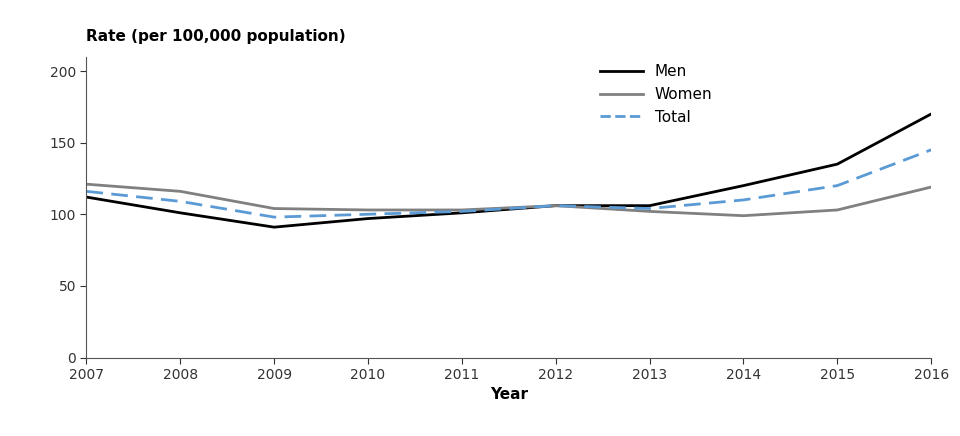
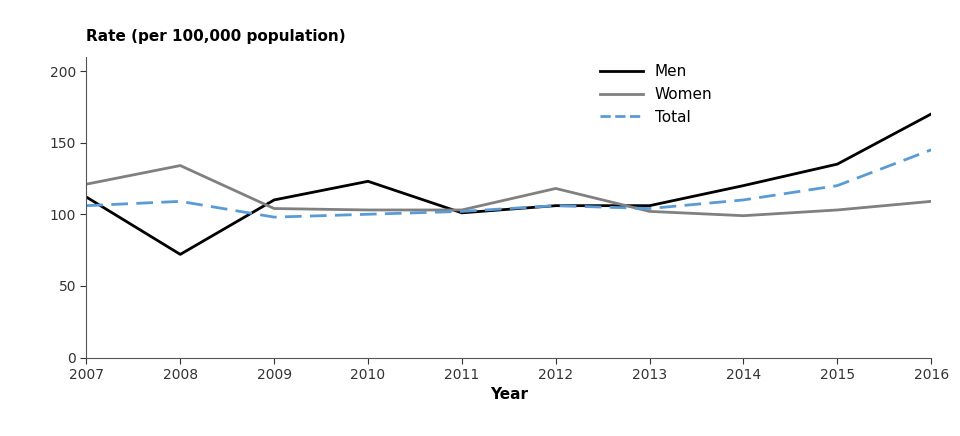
Total/2007: 116 -> 106
Men/2008: 101 -> 72
Women/2008: 116 -> 134
Men/2009: 91 -> 110
Men/2010: 97 -> 123
Women/2012: 106 -> 118
Women/2016: 119 -> 109
